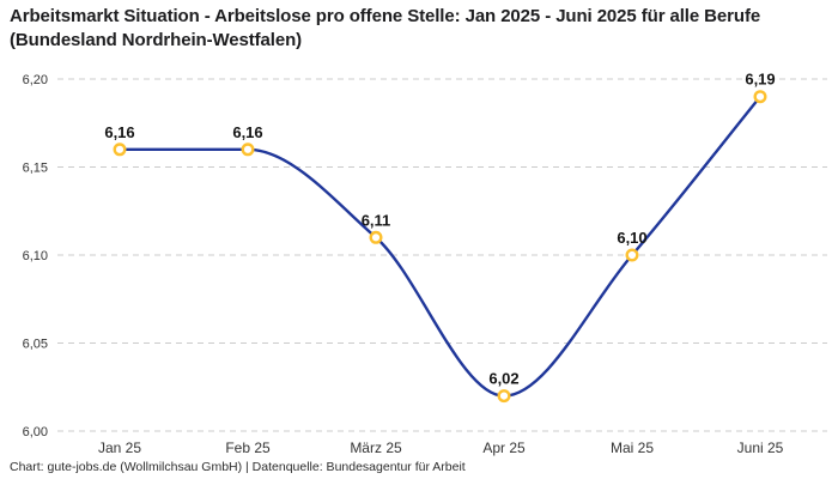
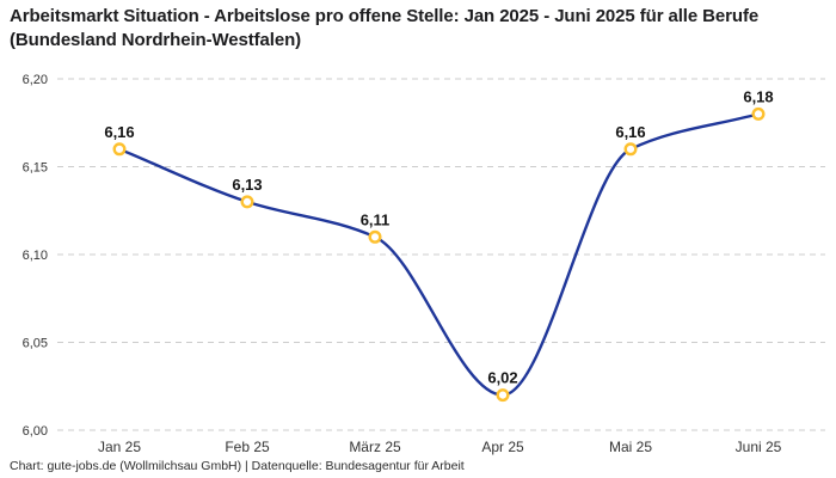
Feb 25: 6,16 -> 6,13
Mai 25: 6,10 -> 6,16
Juni 25: 6,19 -> 6,18
